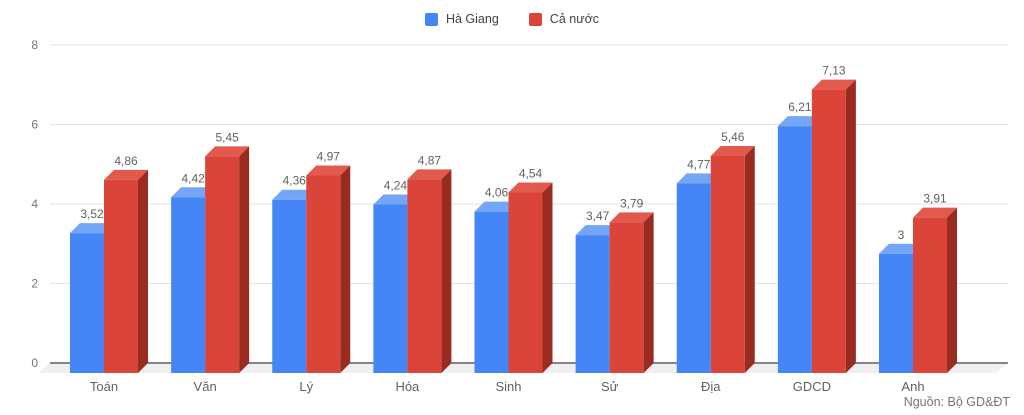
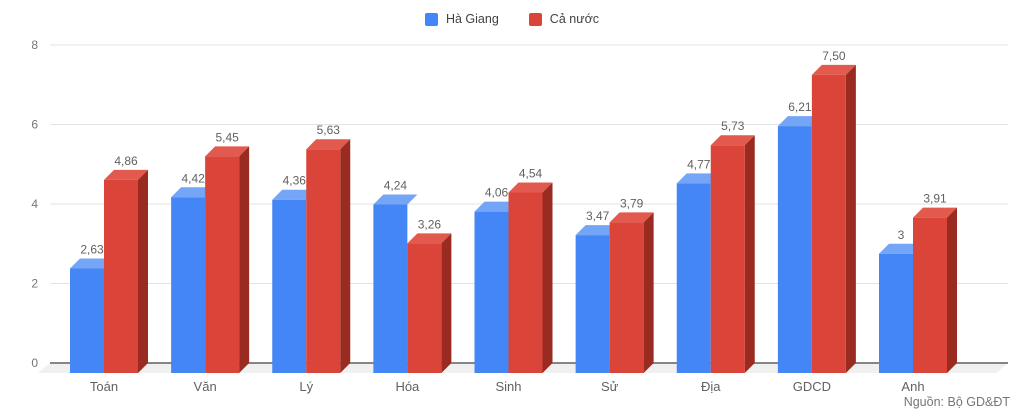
Hà Giang/Toán: 3,52 -> 2,63
Cả nước/Lý: 4,97 -> 5,63
Cả nước/Hóa: 4,87 -> 3,26
Cả nước/Địa: 5,46 -> 5,73
Cả nước/GDCD: 7,13 -> 7,50
